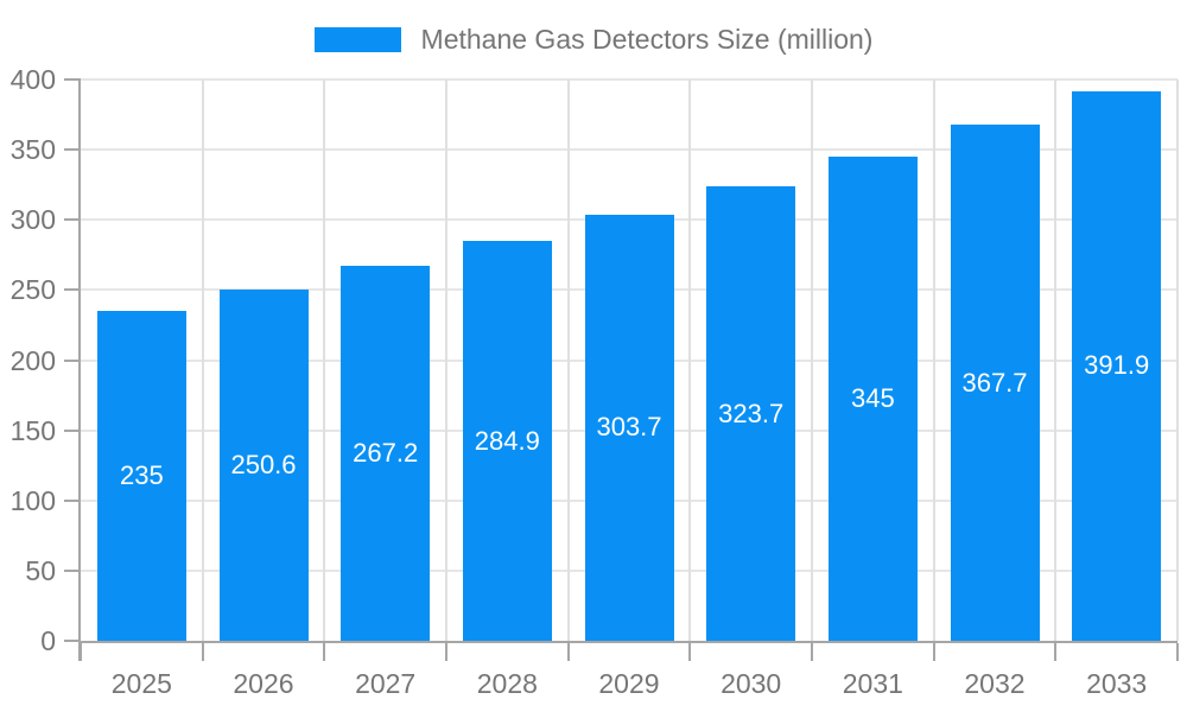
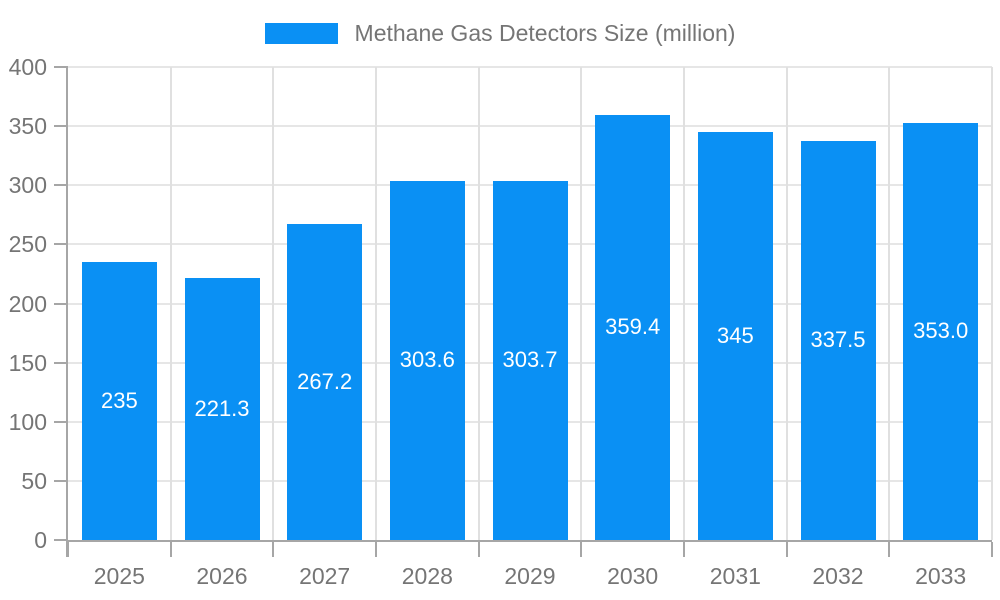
2026: 250.6 -> 221.3
2028: 284.9 -> 303.6
2030: 323.7 -> 359.4
2032: 367.7 -> 337.5
2033: 391.9 -> 353.0
